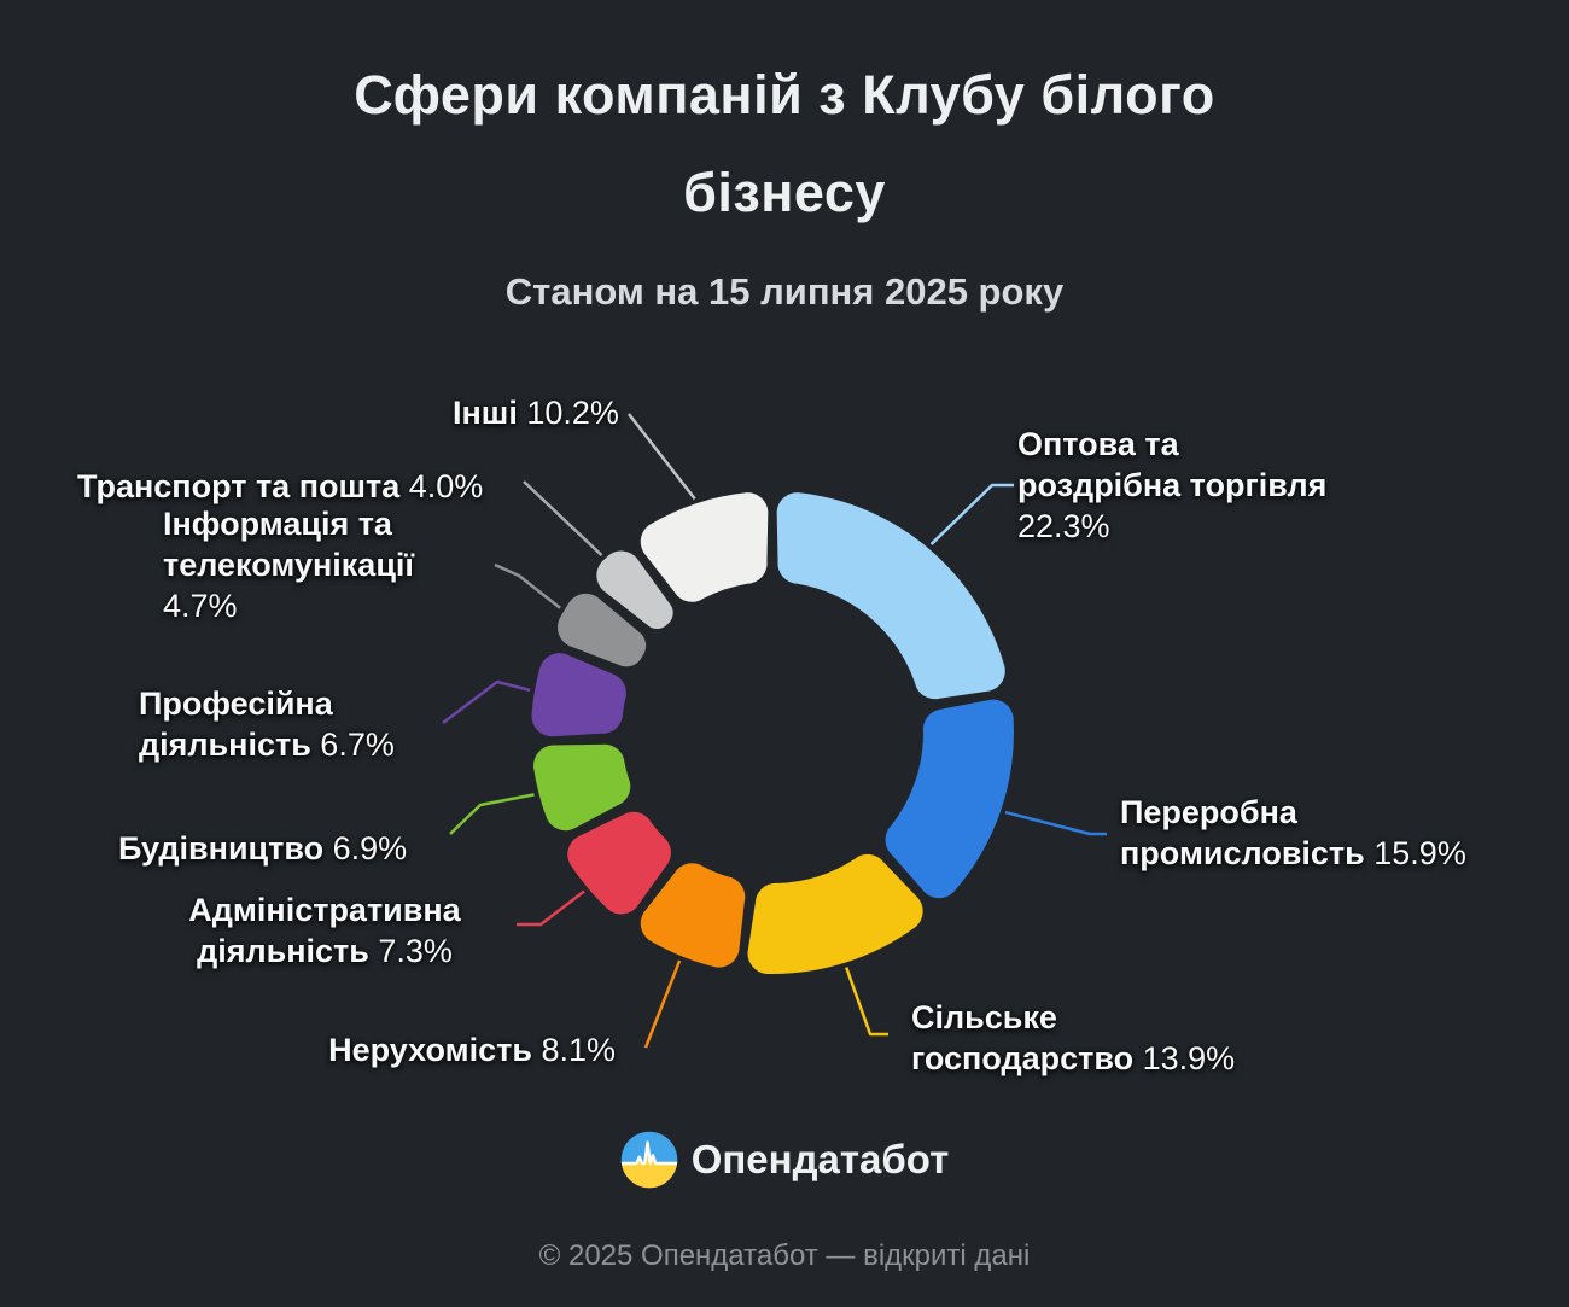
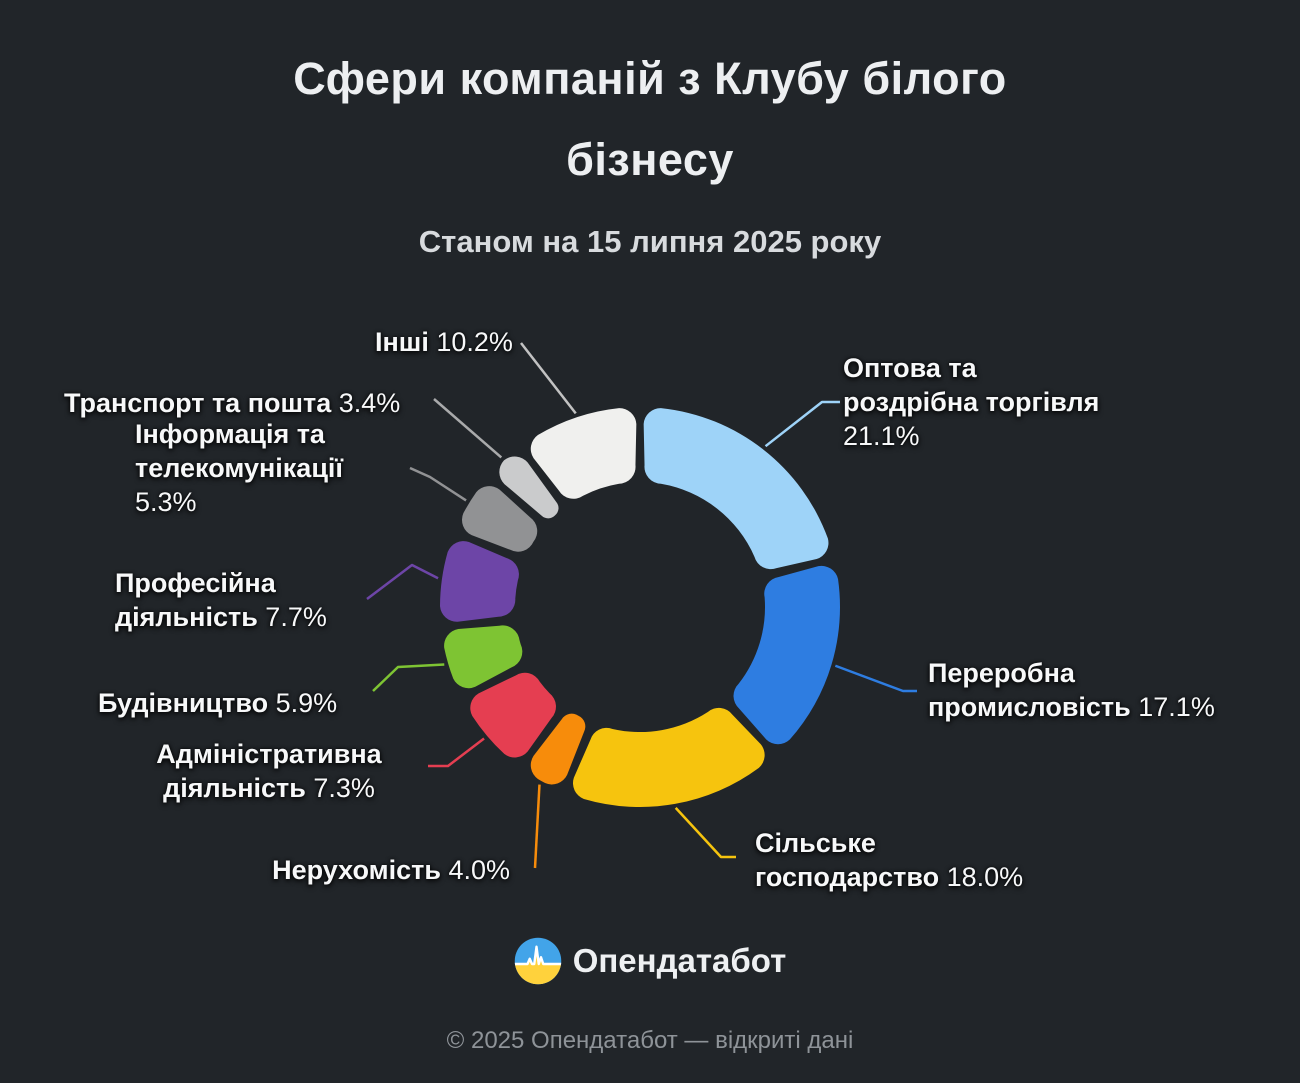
Оптова та роздрібна торгівля: 22.3% -> 21.1%
Переробна промисловість: 15.9% -> 17.1%
Сільське господарство: 13.9% -> 18.0%
Нерухомість: 8.1% -> 4.0%
Будівництво: 6.9% -> 5.9%
Професійна діяльність: 6.7% -> 7.7%
Інформація та телекомунікації: 4.7% -> 5.3%
Транспорт та пошта: 4.0% -> 3.4%
